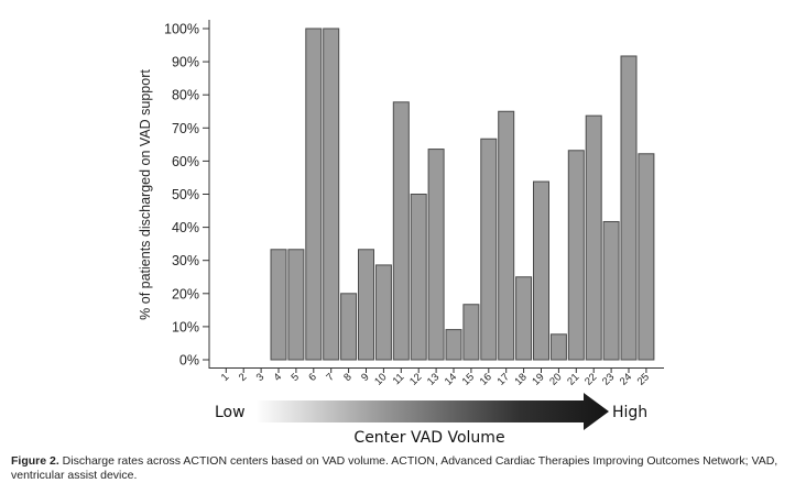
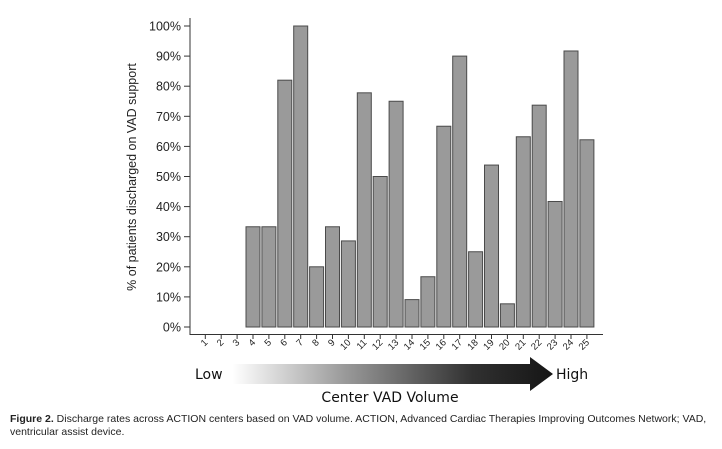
6: 100% -> 82%
13: 64% -> 75%
17: 75% -> 90%
